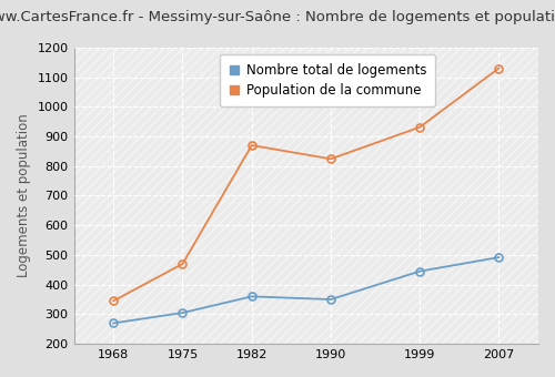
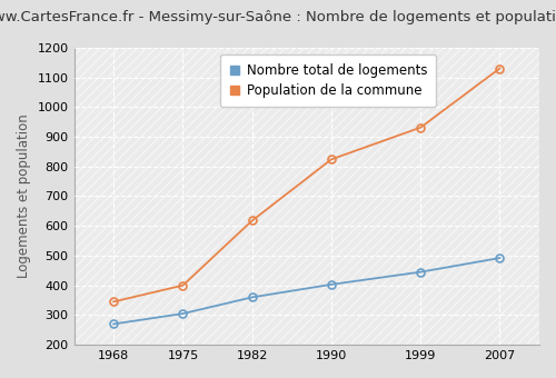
Population de la commune/1975: 470 -> 400
Population de la commune/1982: 870 -> 618
Nombre total de logements/1990: 350 -> 403
